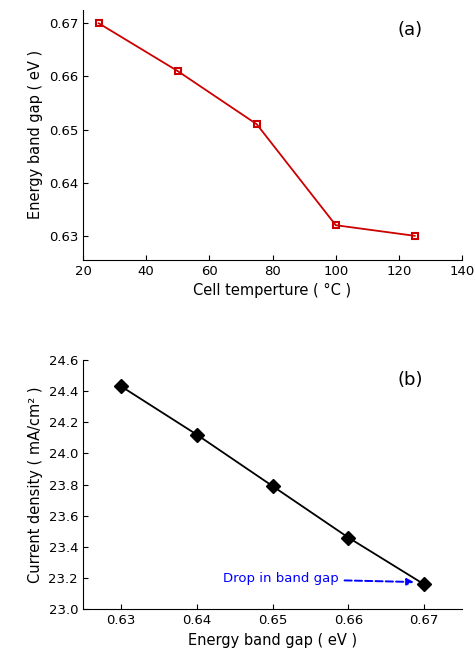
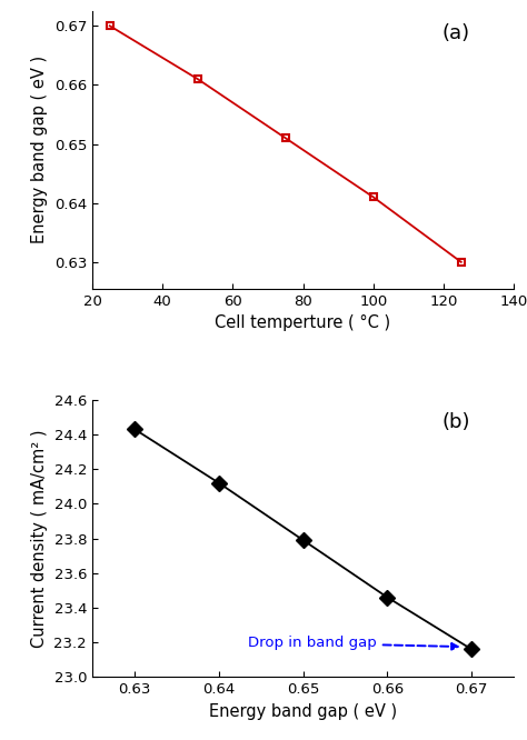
100: 0.632 -> 0.641
